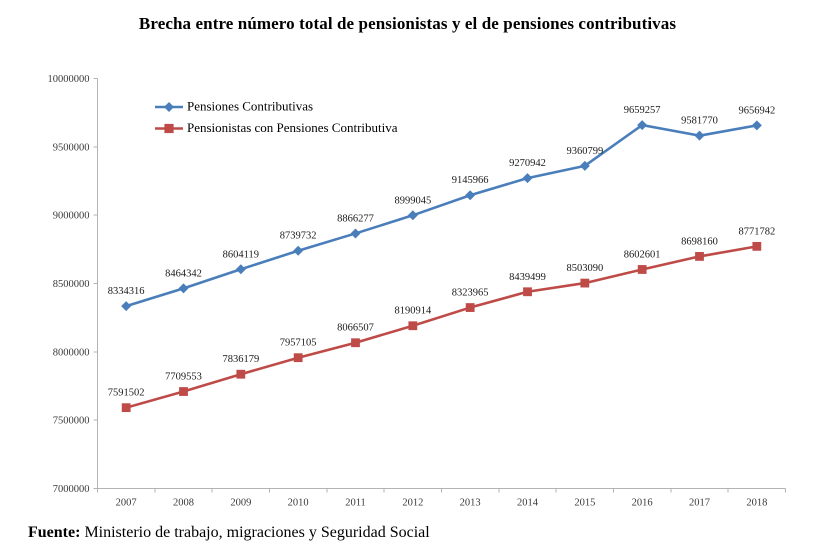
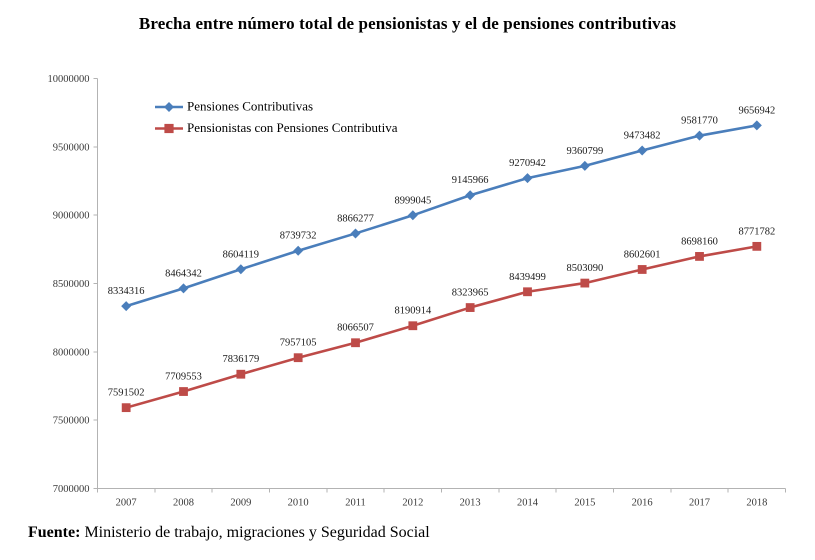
Pensiones Contributivas/2016: 9659257 -> 9473482
